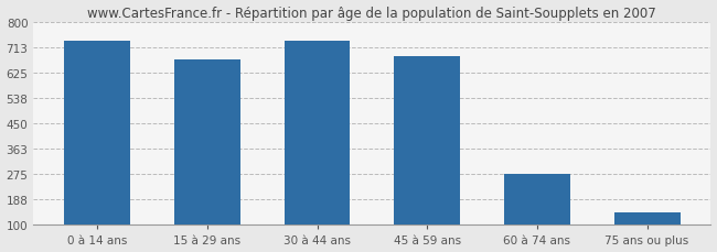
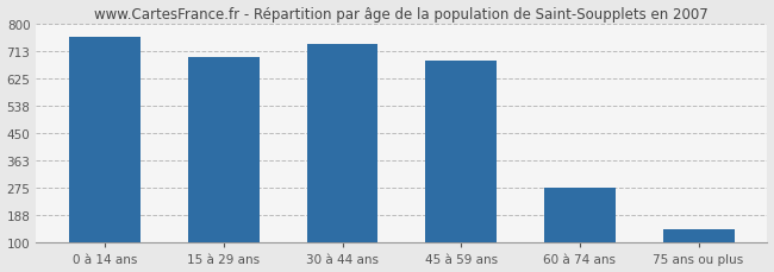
0 à 14 ans: 735 -> 760
15 à 29 ans: 670 -> 695
